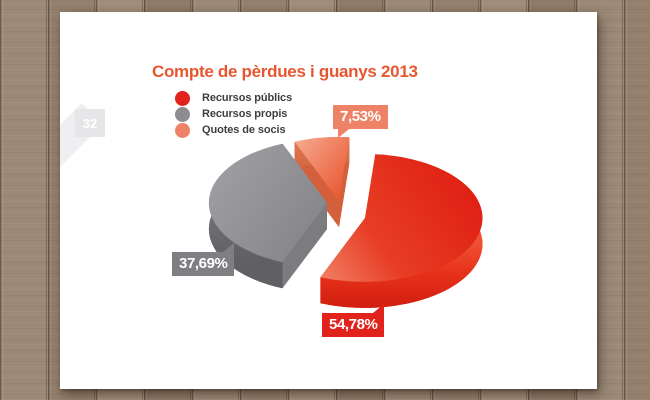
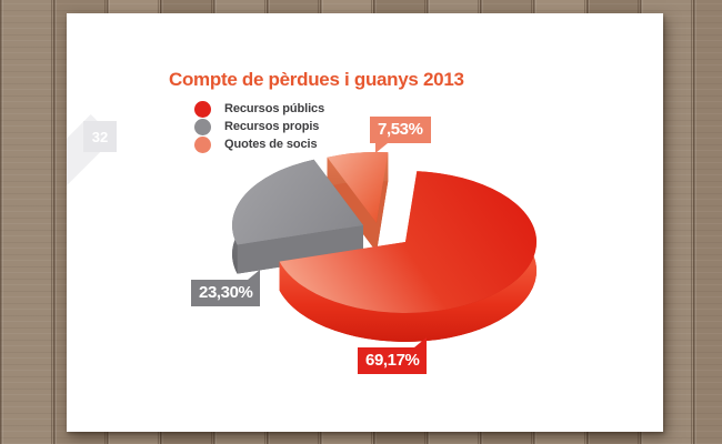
Recursos públics: 54,78% -> 69,17%
Recursos propis: 37,69% -> 23,30%
